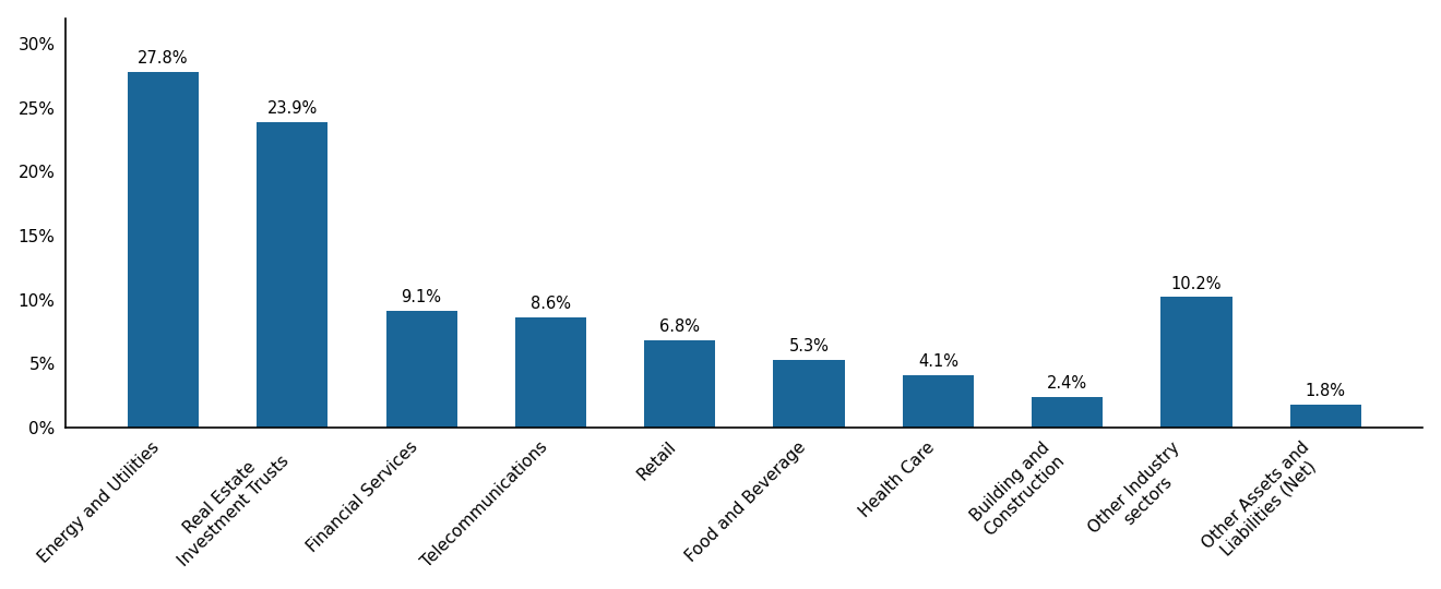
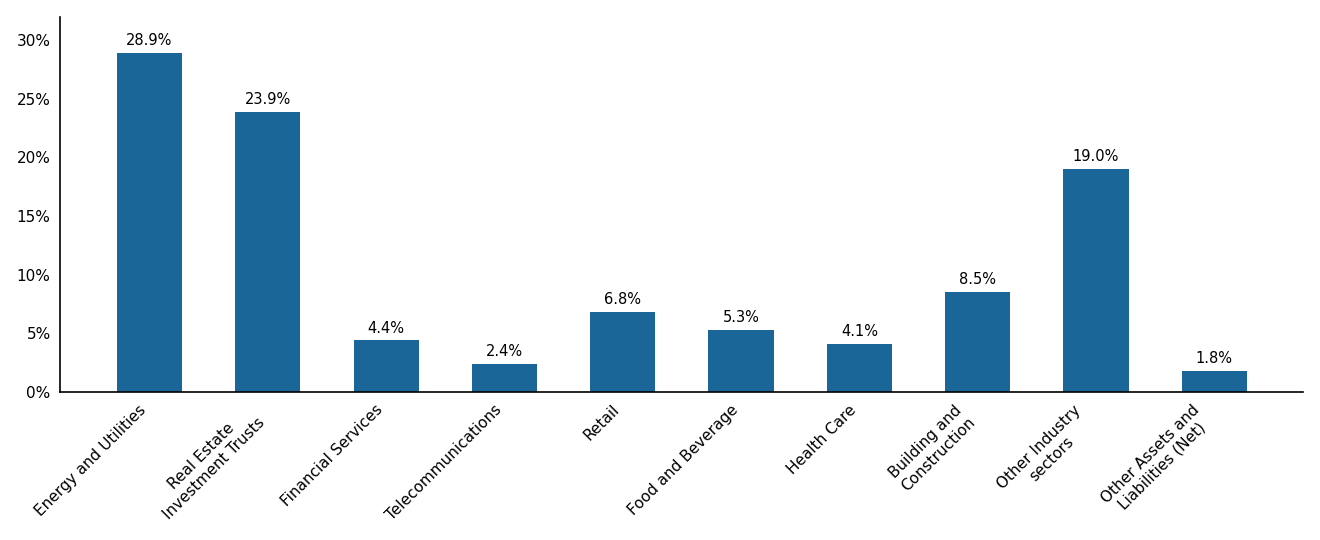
Energy and Utilities: 27.8% -> 28.9%
Financial Services: 9.1% -> 4.4%
Telecommunications: 8.6% -> 2.4%
Building and Construction: 2.4% -> 8.5%
Other Industry sectors: 10.2% -> 19.0%
